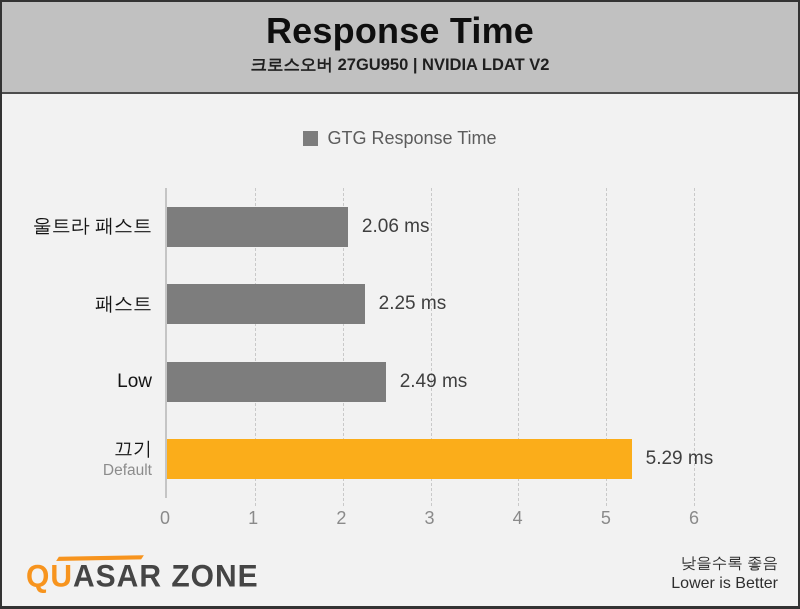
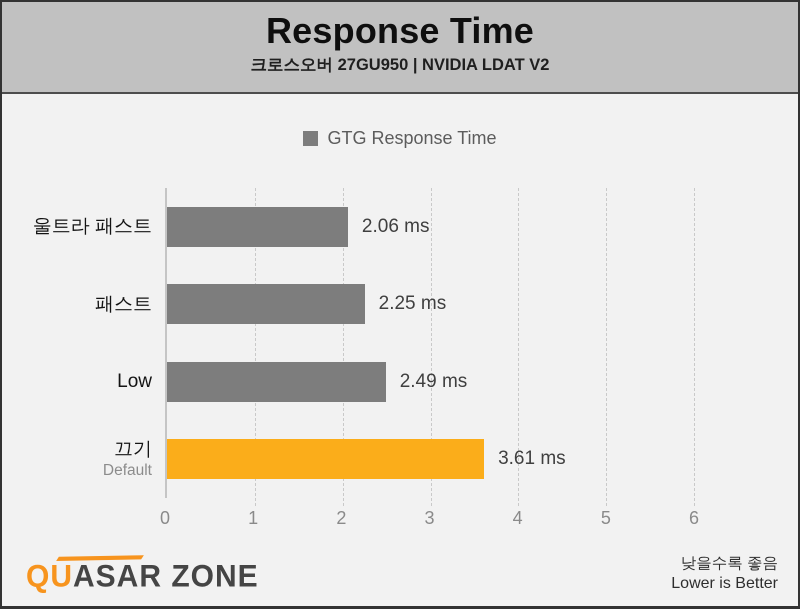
끄기: 5.29 -> 3.61
